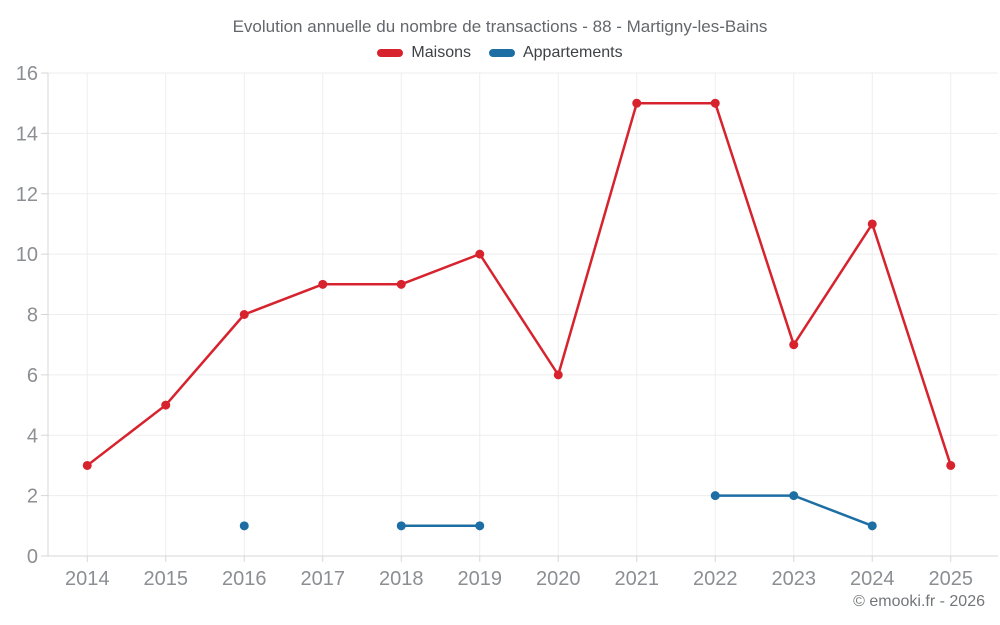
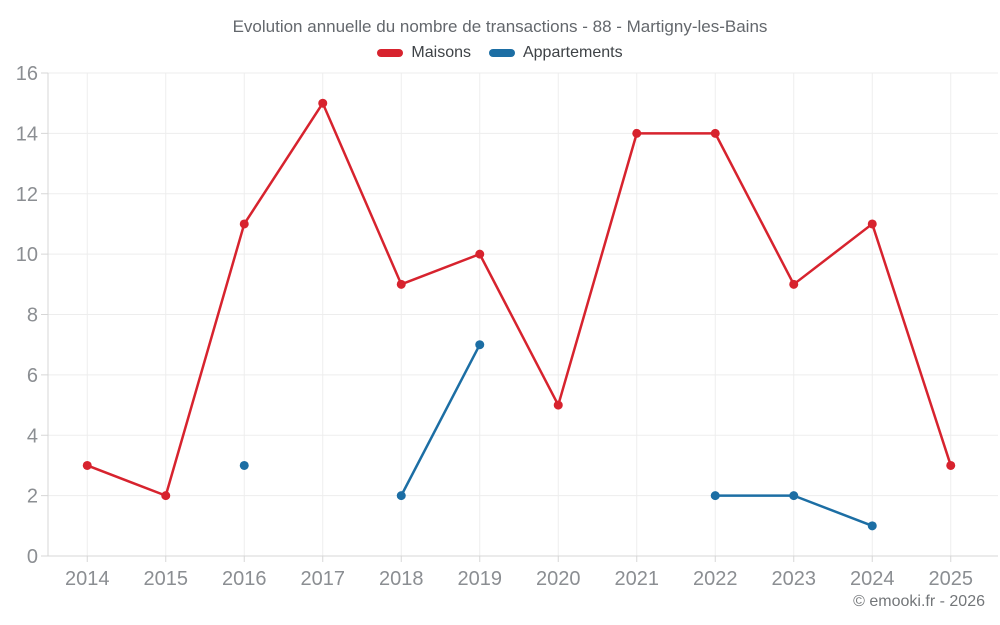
Maisons/2015: 5 -> 2
Maisons/2016: 8 -> 11
Appartements/2016: 1 -> 3
Maisons/2017: 9 -> 15
Appartements/2018: 1 -> 2
Appartements/2019: 1 -> 7
Maisons/2020: 6 -> 5
Maisons/2021: 15 -> 14
Maisons/2022: 15 -> 14
Maisons/2023: 7 -> 9
